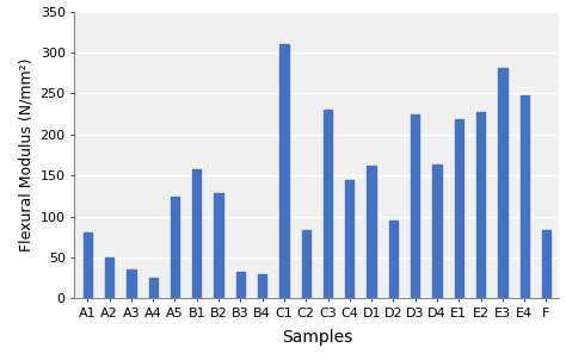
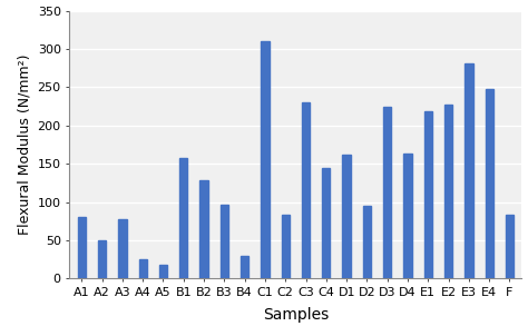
A3: 35 -> 78
A5: 124 -> 18
B3: 33 -> 96
